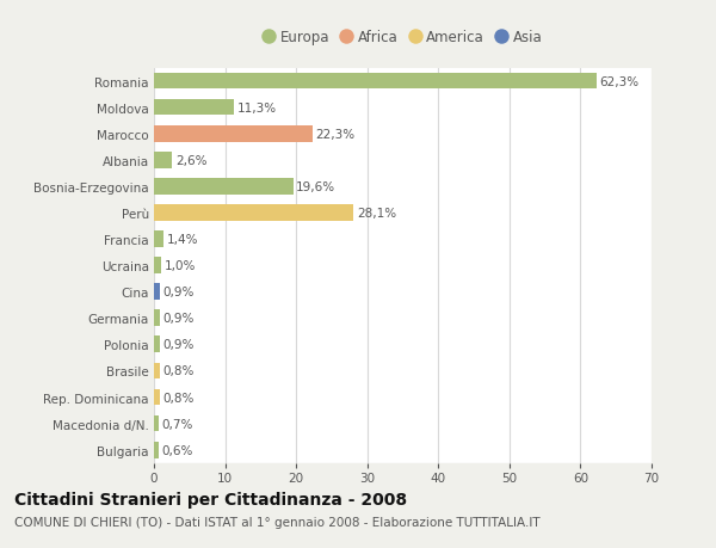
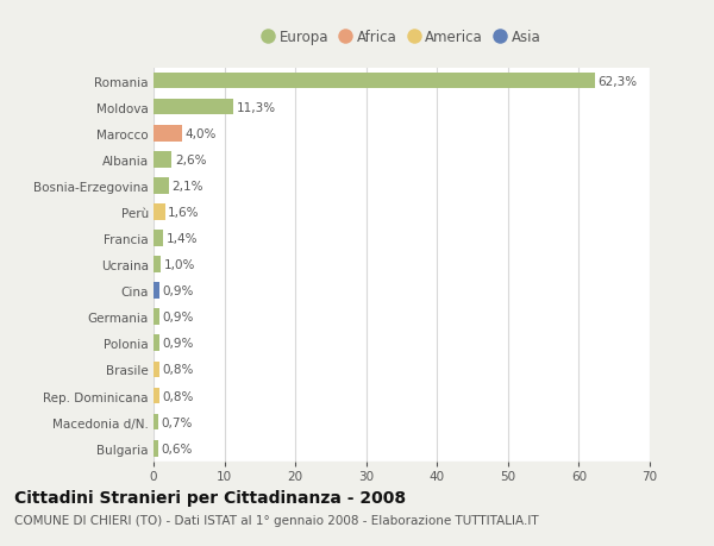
Marocco: 22,3% -> 4,0%
Bosnia-Erzegovina: 19,6% -> 2,1%
Perù: 28,1% -> 1,6%
